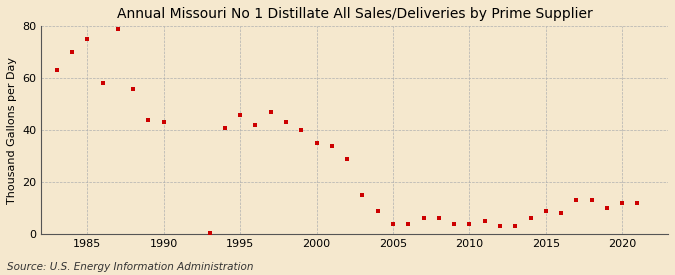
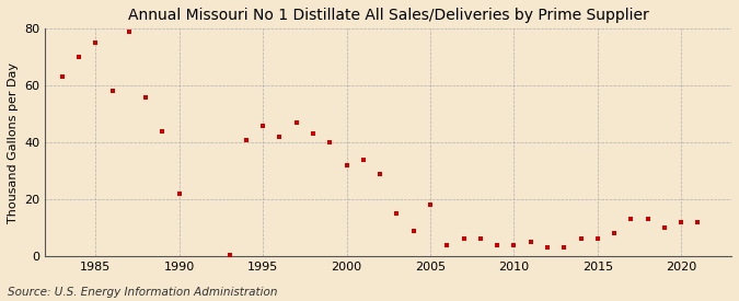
1990: 43.0 -> 22.0
2000: 35.0 -> 32.0
2005: 4.0 -> 18.0
2015: 9.0 -> 6.0
